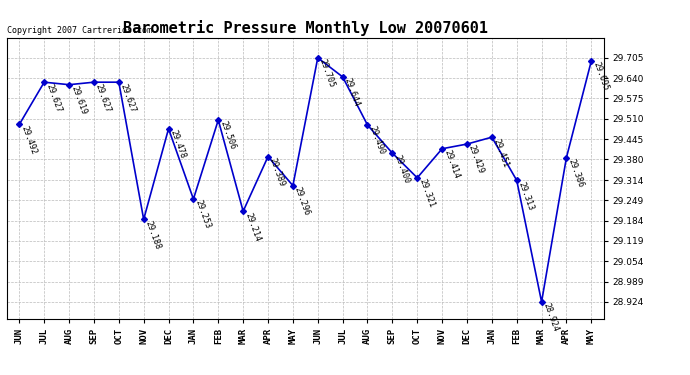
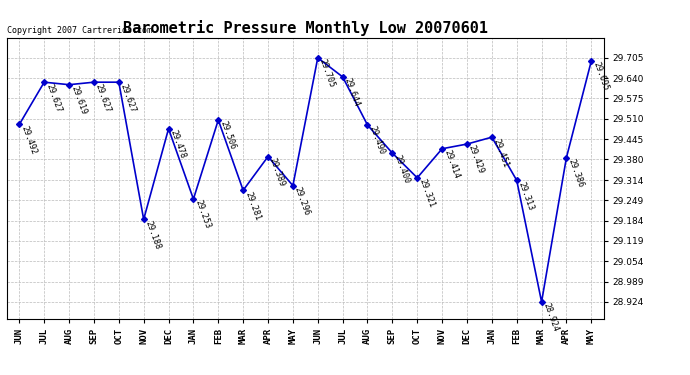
MAR: 29.214 -> 29.281
